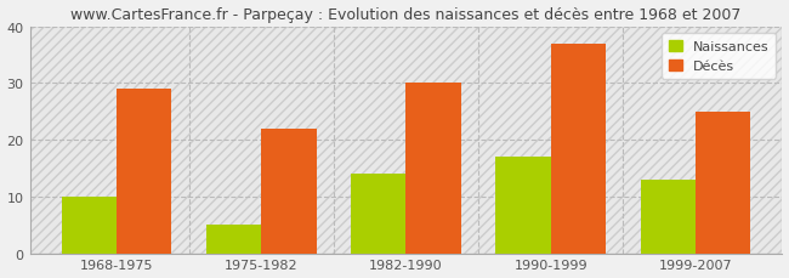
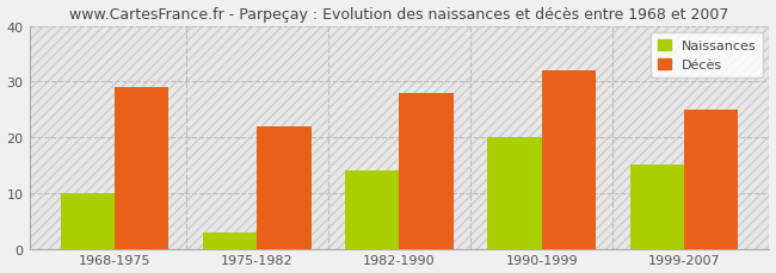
Naissances/1975-1982: 5 -> 3
Décès/1982-1990: 30 -> 28
Naissances/1990-1999: 17 -> 20
Décès/1990-1999: 37 -> 32
Naissances/1999-2007: 13 -> 15
